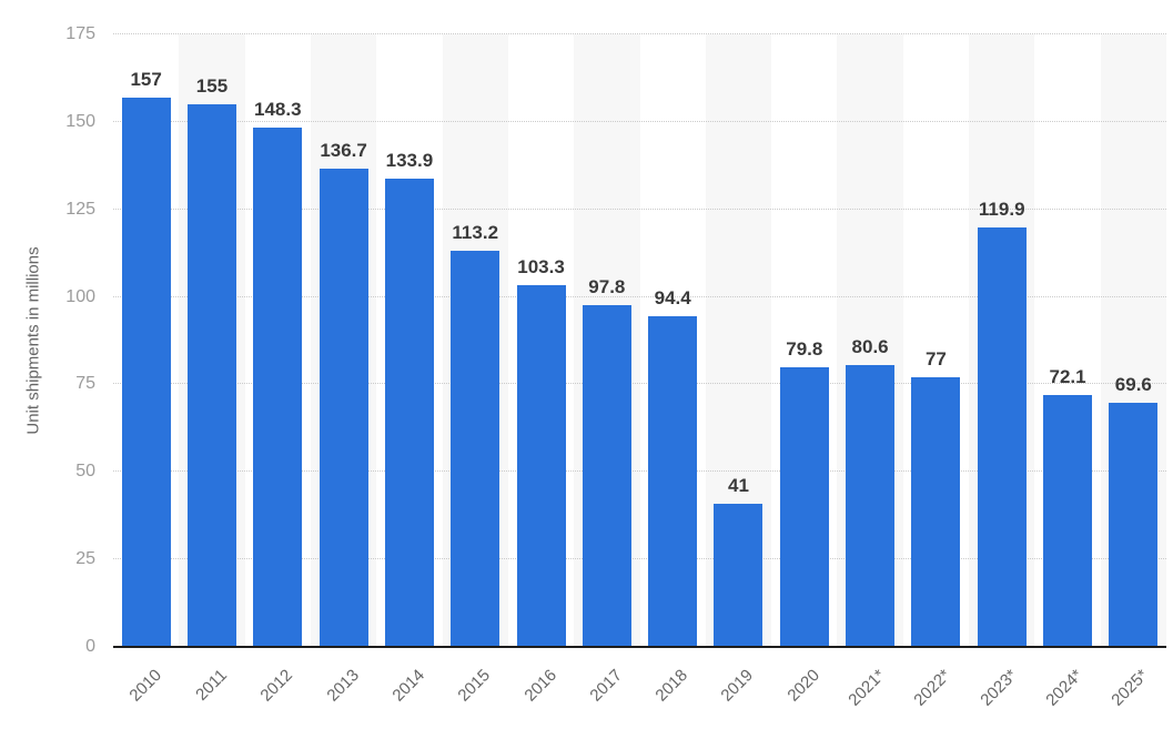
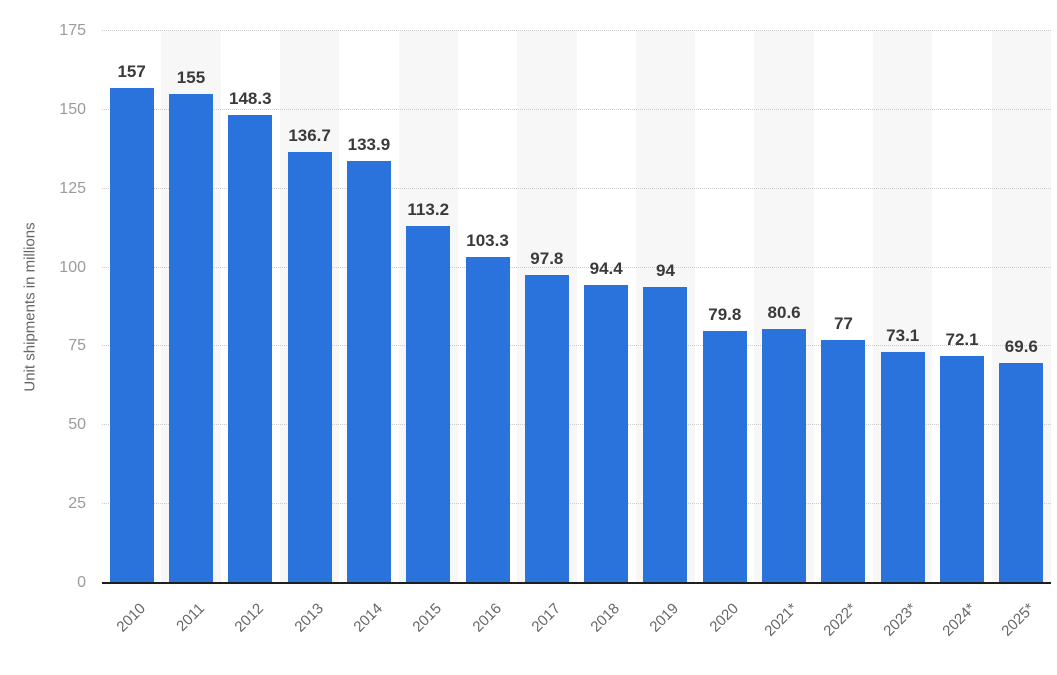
2019: 41 -> 94
2023*: 119.9 -> 73.1
